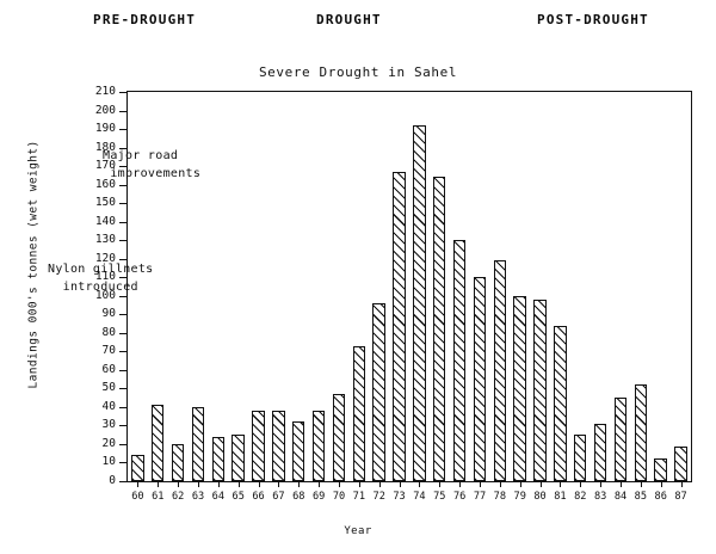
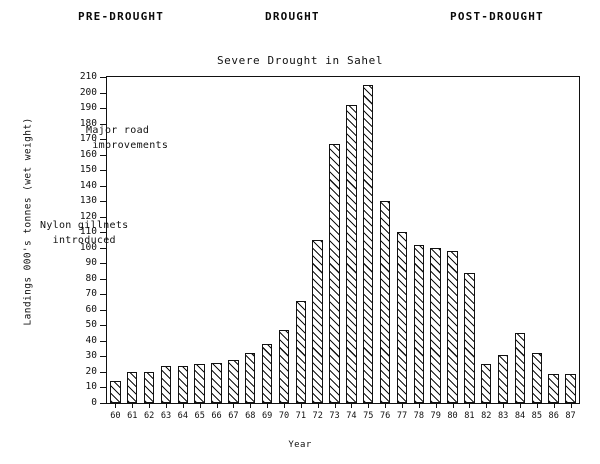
61: 41 -> 20
63: 40 -> 24
66: 38 -> 26
67: 38 -> 28
71: 73 -> 66
72: 96 -> 105
75: 164 -> 205
78: 119 -> 102
85: 52 -> 32
86: 12 -> 19
